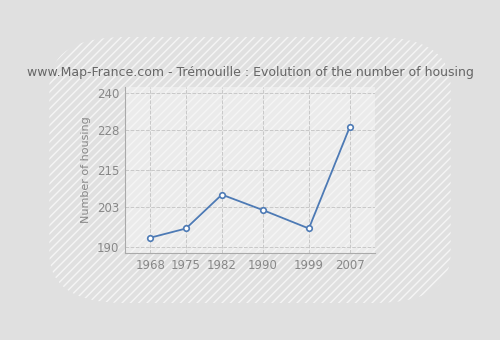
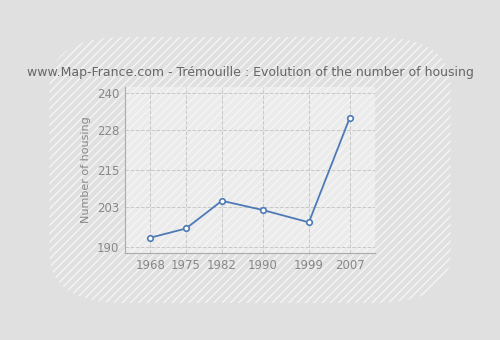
1982: 207 -> 205
1999: 196 -> 198
2007: 229 -> 232
